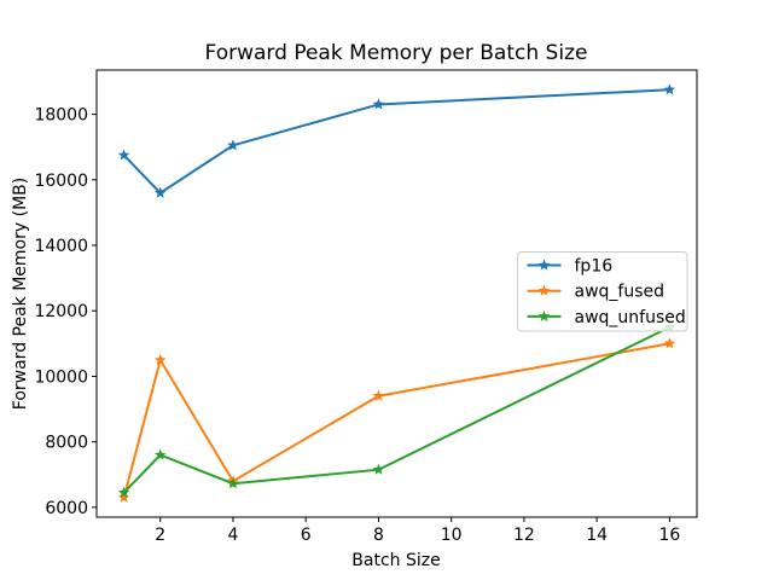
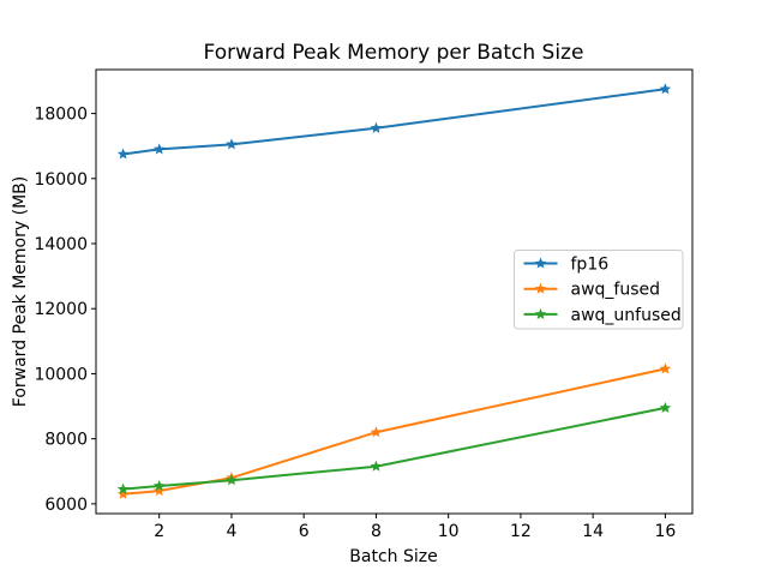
fp16/2: 15600 -> 16900
awq_fused/2: 10500 -> 6400
awq_unfused/2: 7600 -> 6600
fp16/8: 18300 -> 17600
awq_fused/8: 9400 -> 8200
awq_fused/16: 11000 -> 10200
awq_unfused/16: 11500 -> 9000
